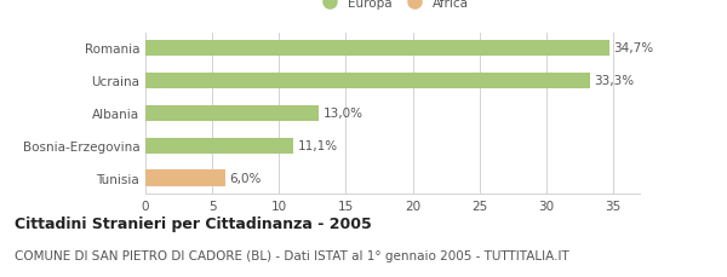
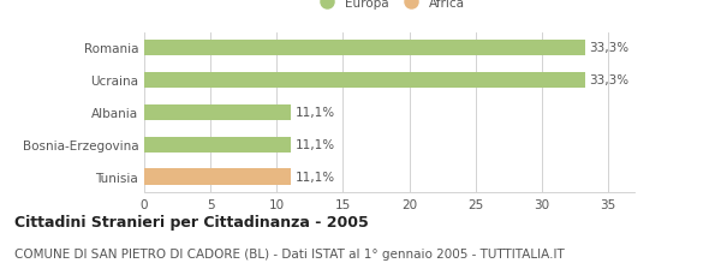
Romania: 34,7% -> 33,3%
Albania: 13,0% -> 11,1%
Tunisia: 6,0% -> 11,1%
